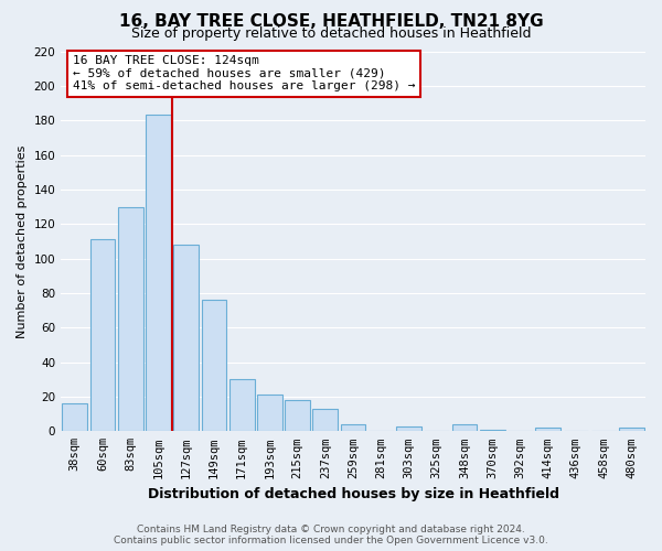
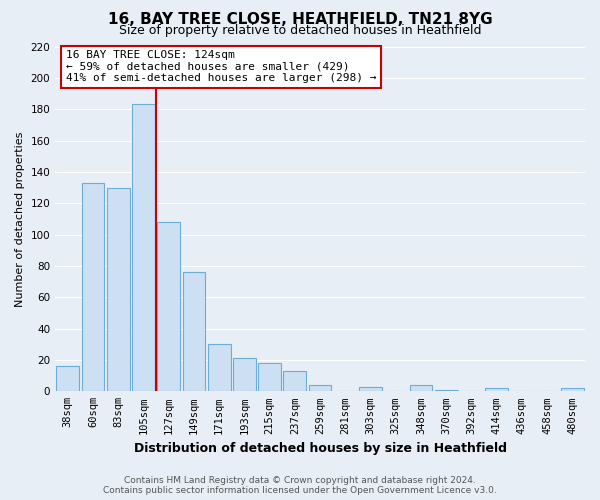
60sqm: 111 -> 133
